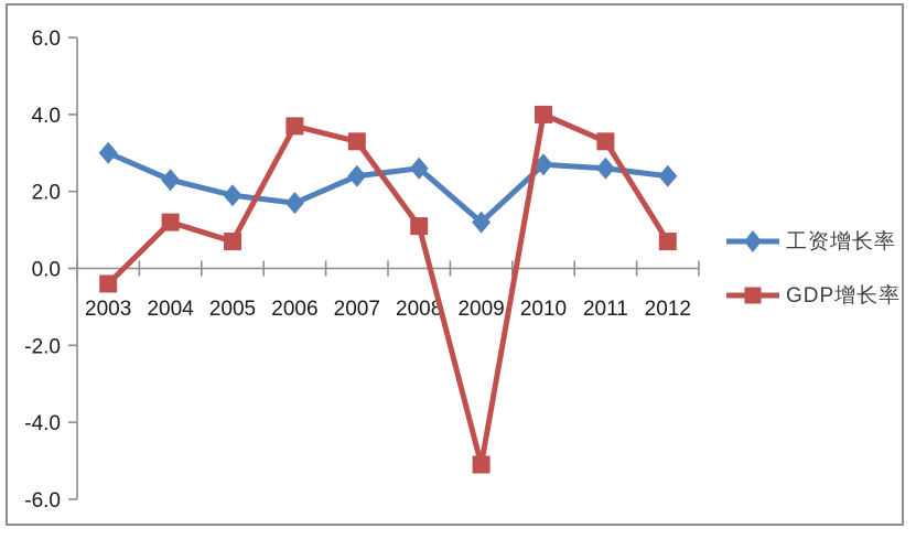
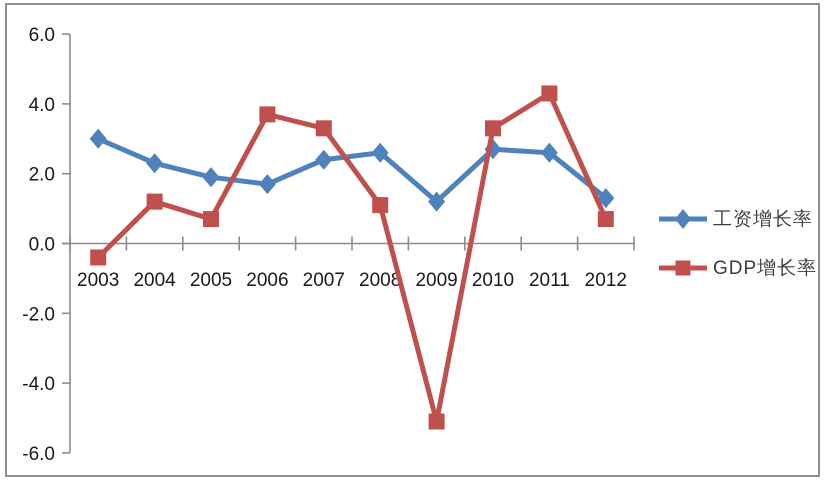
GDP增长率/2010: 4.0 -> 3.3
GDP增长率/2011: 3.3 -> 4.3
工资增长率/2012: 2.4 -> 1.3
